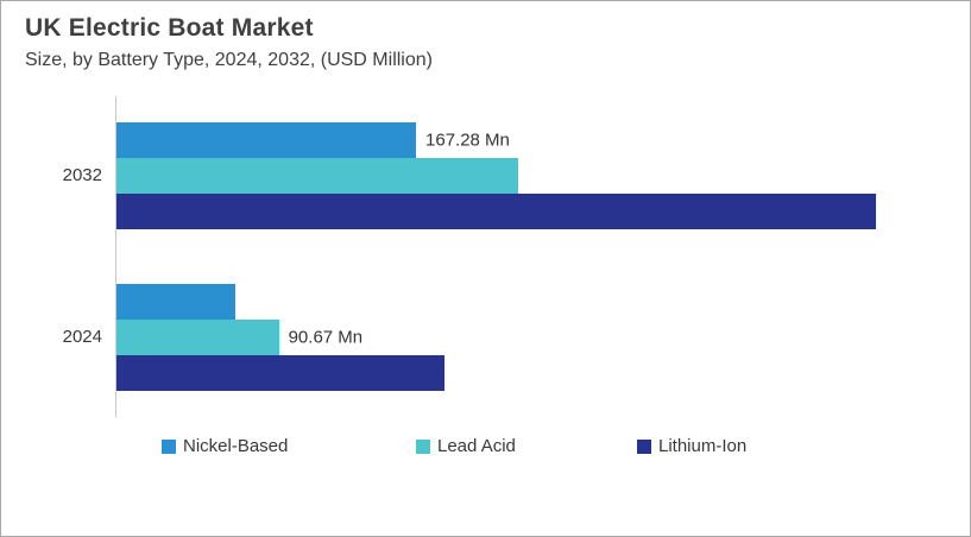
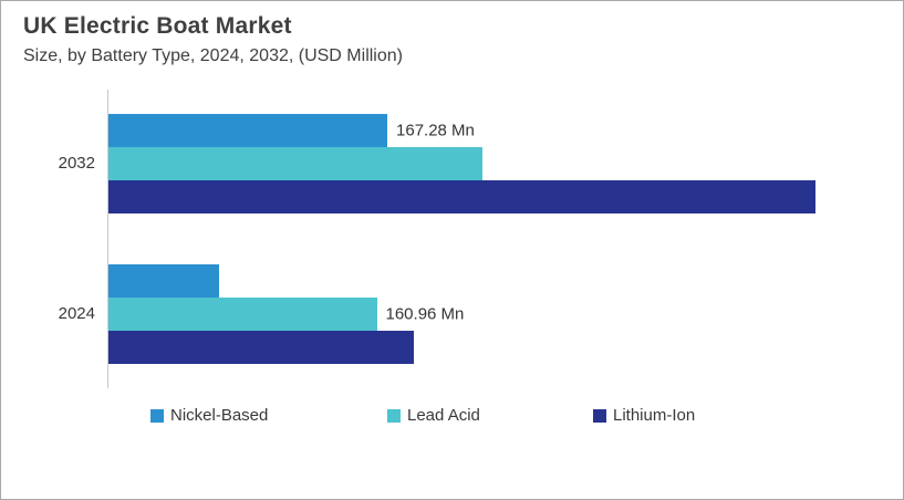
Lead Acid/2024: 90.67 -> 160.96
